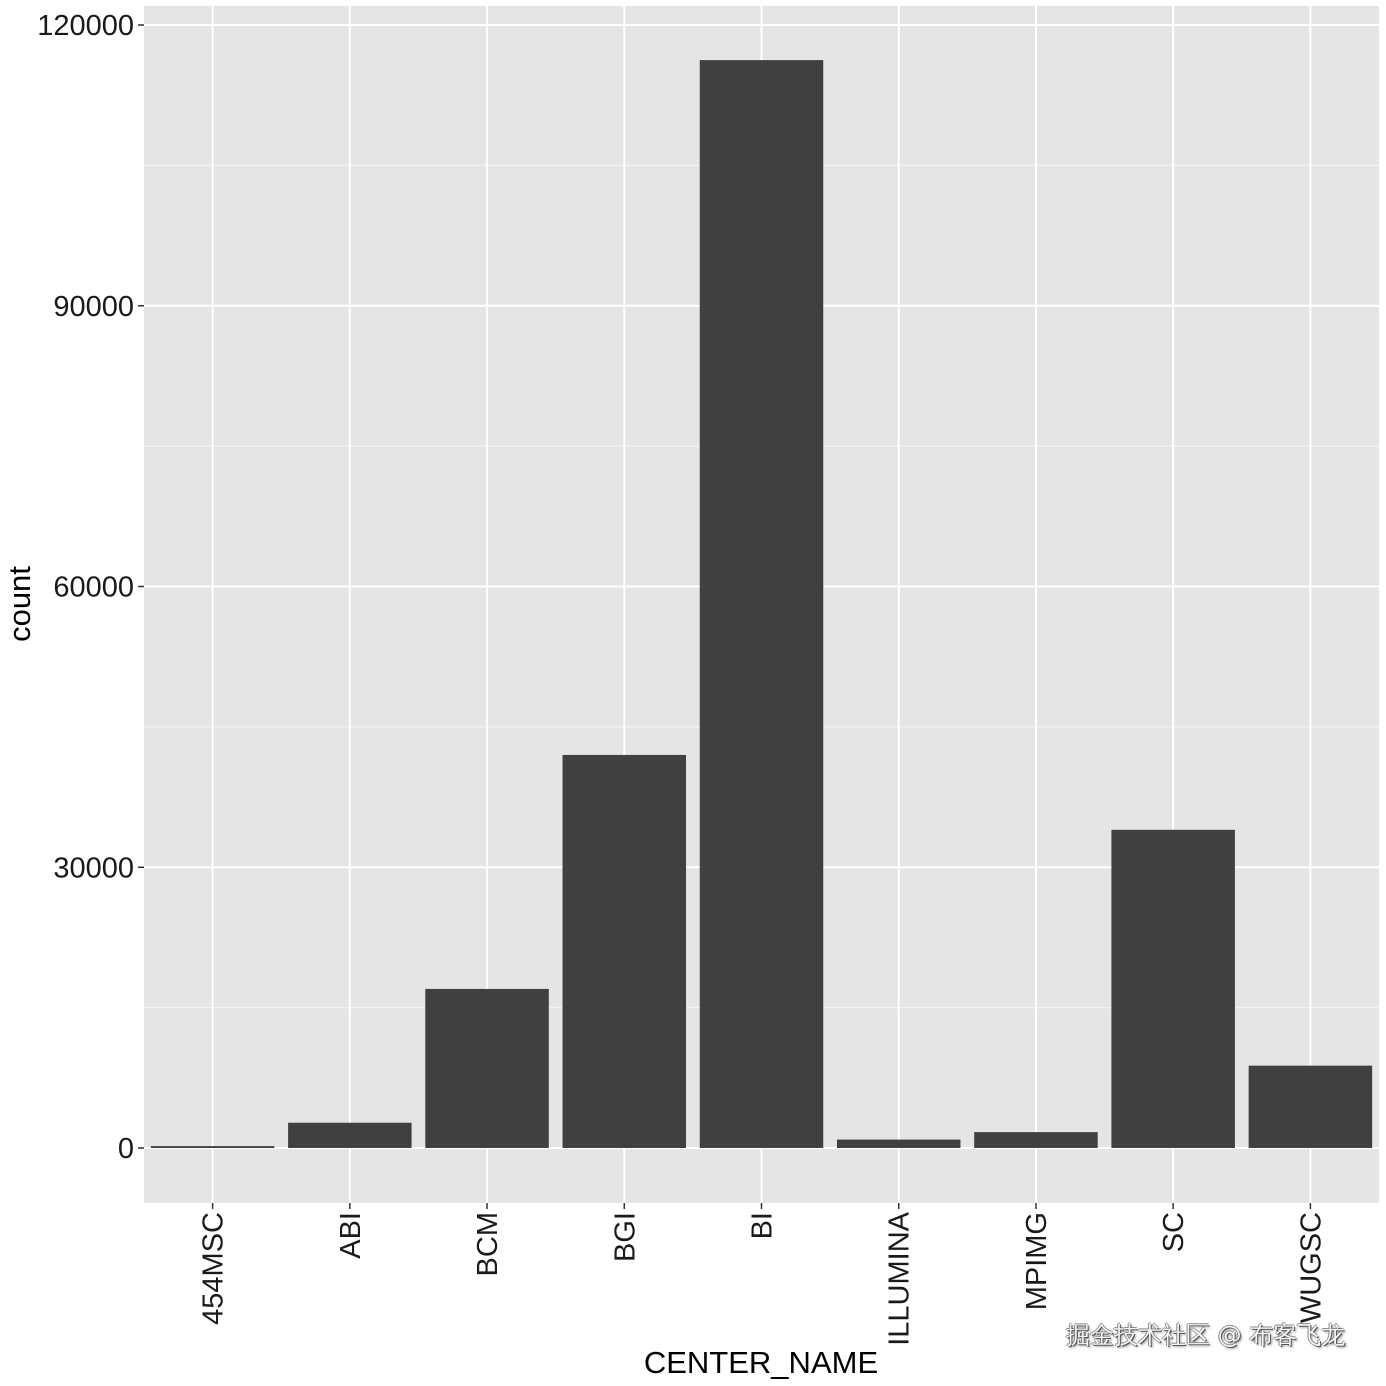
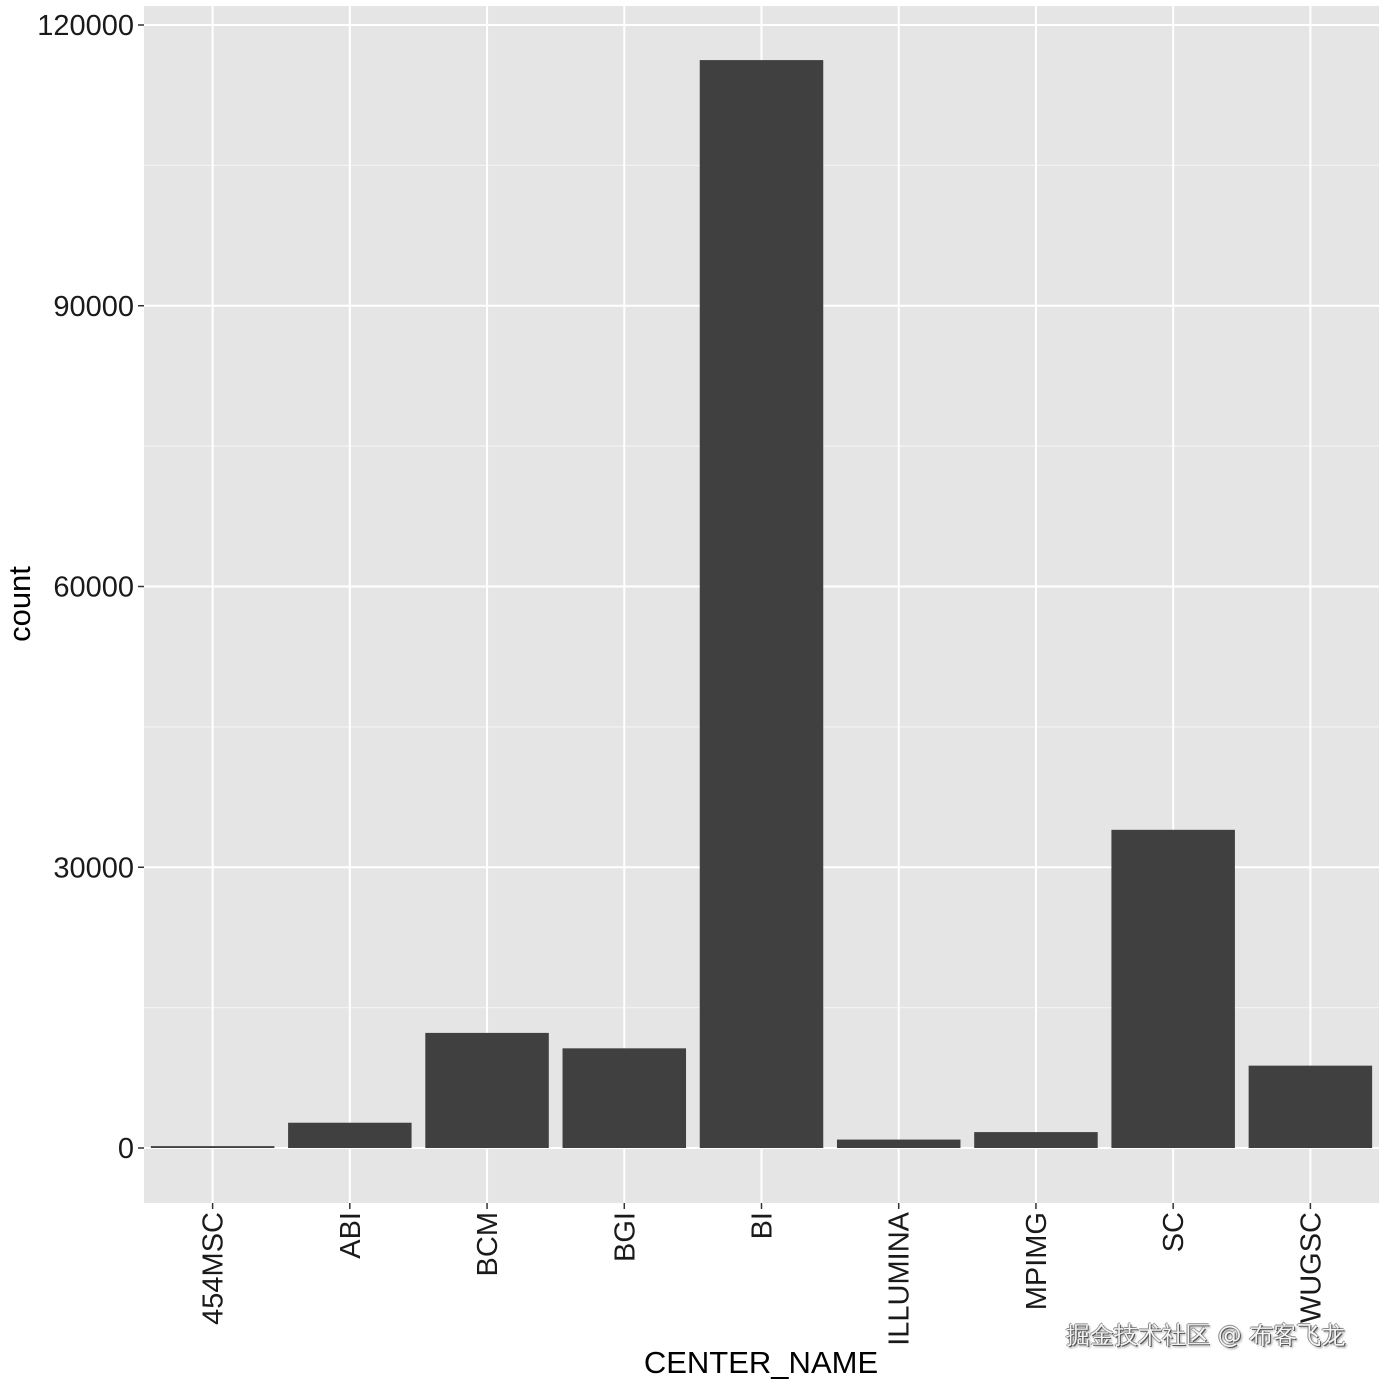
BCM: 17000 -> 12000
BGI: 42000 -> 11000
